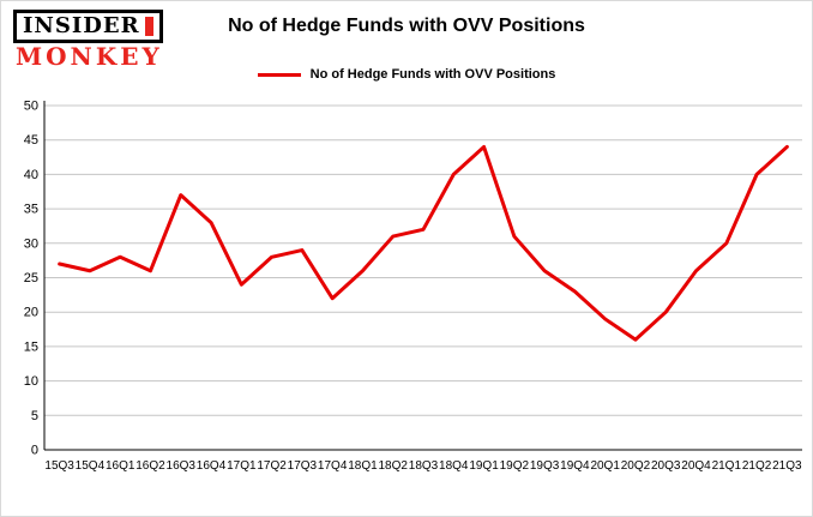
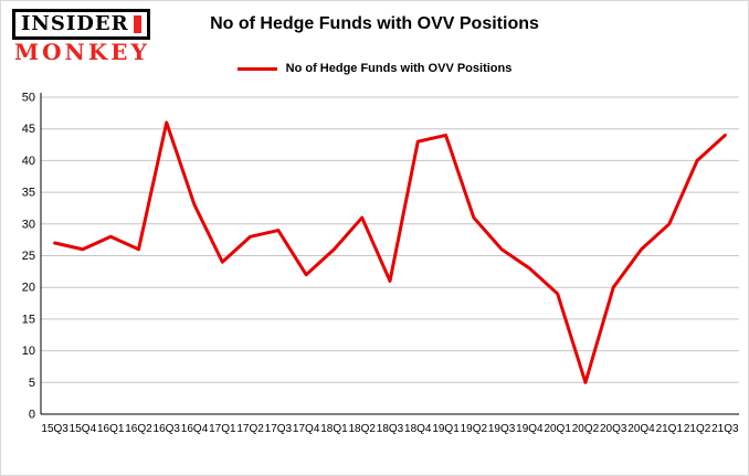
16Q3: 37 -> 46
18Q3: 32 -> 21
18Q4: 40 -> 43
20Q2: 16 -> 5
